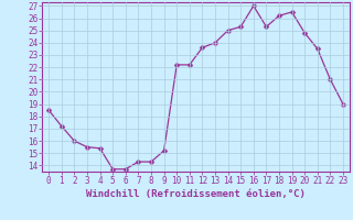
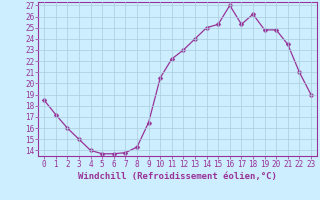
3: 15.5 -> 15.0
4: 15.4 -> 14.0
7: 14.3 -> 13.8
9: 15.2 -> 16.5
10: 22.2 -> 20.5
12: 23.6 -> 23.0
19: 26.5 -> 24.8
